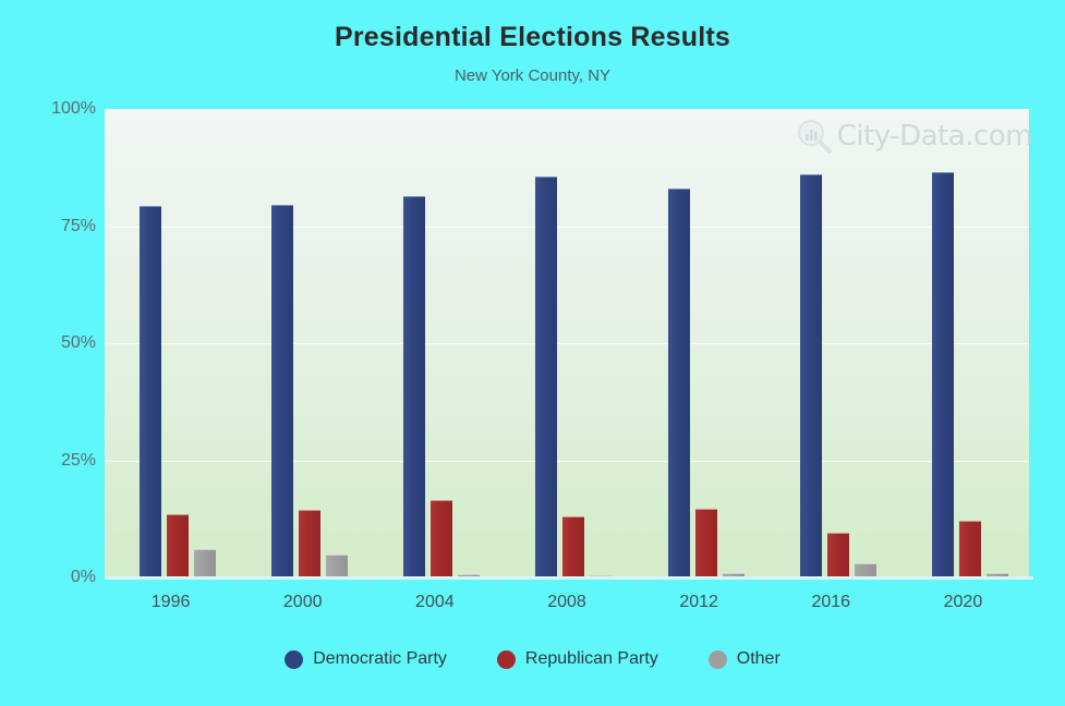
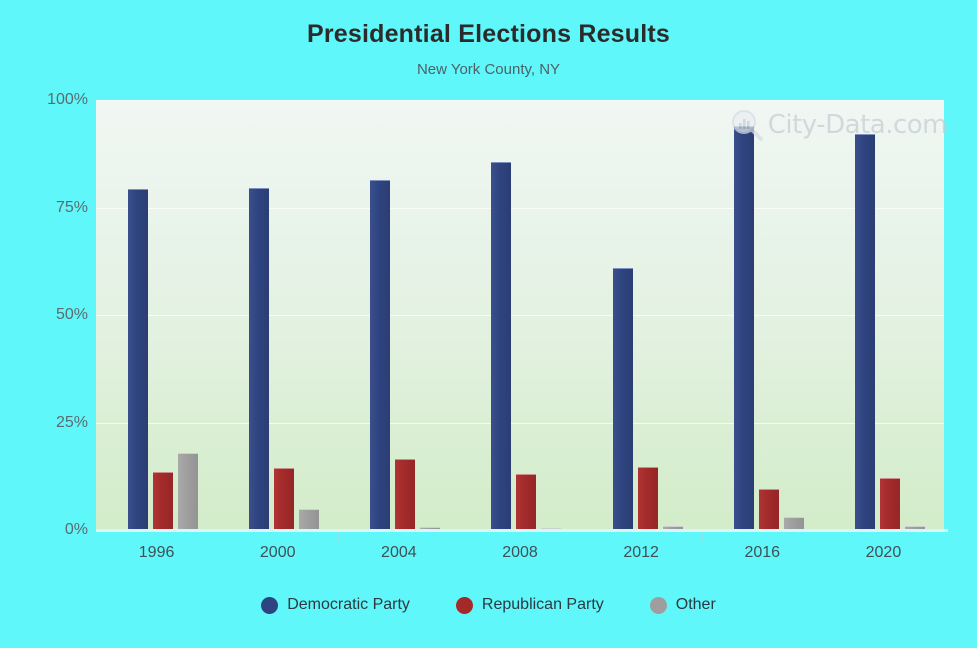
Other/1996: 6% -> 18%
Democratic Party/2012: 83% -> 61%
Democratic Party/2016: 86% -> 94%
Democratic Party/2020: 86% -> 92%
